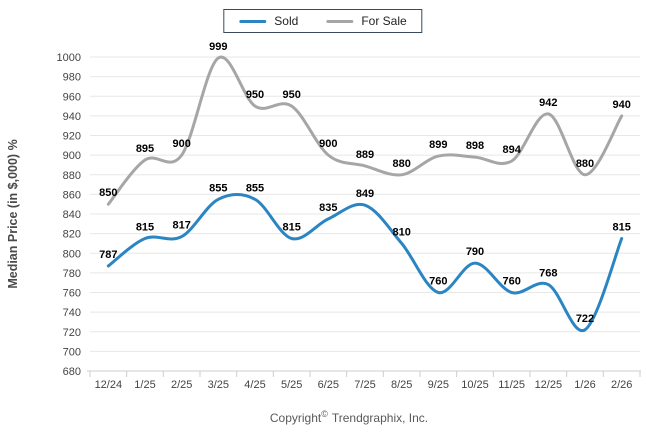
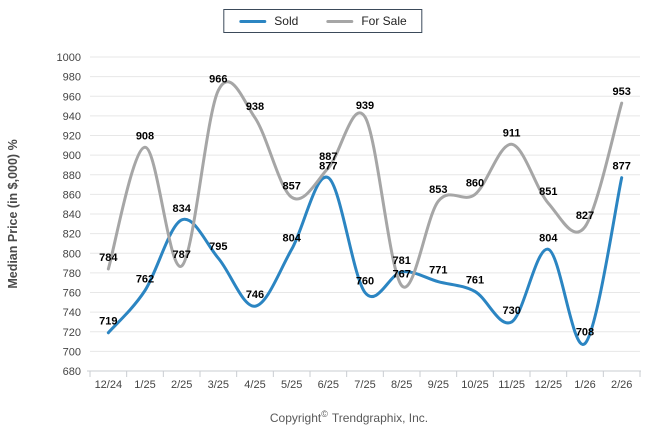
Sold/12/24: 787 -> 719
For Sale/12/24: 850 -> 784
Sold/1/25: 815 -> 762
For Sale/1/25: 895 -> 908
Sold/2/25: 817 -> 834
For Sale/2/25: 900 -> 787
Sold/3/25: 855 -> 795
For Sale/3/25: 999 -> 966
Sold/4/25: 855 -> 746
For Sale/4/25: 950 -> 938
Sold/5/25: 815 -> 804
For Sale/5/25: 950 -> 857
Sold/6/25: 835 -> 877
For Sale/6/25: 900 -> 887
Sold/7/25: 849 -> 760
For Sale/7/25: 889 -> 939
Sold/8/25: 810 -> 781
For Sale/8/25: 880 -> 767
Sold/9/25: 760 -> 771
For Sale/9/25: 899 -> 853
Sold/10/25: 790 -> 761
For Sale/10/25: 898 -> 860
Sold/11/25: 760 -> 730
For Sale/11/25: 894 -> 911
Sold/12/25: 768 -> 804
For Sale/12/25: 942 -> 851
Sold/1/26: 722 -> 708
For Sale/1/26: 880 -> 827
Sold/2/26: 815 -> 877
For Sale/2/26: 940 -> 953
